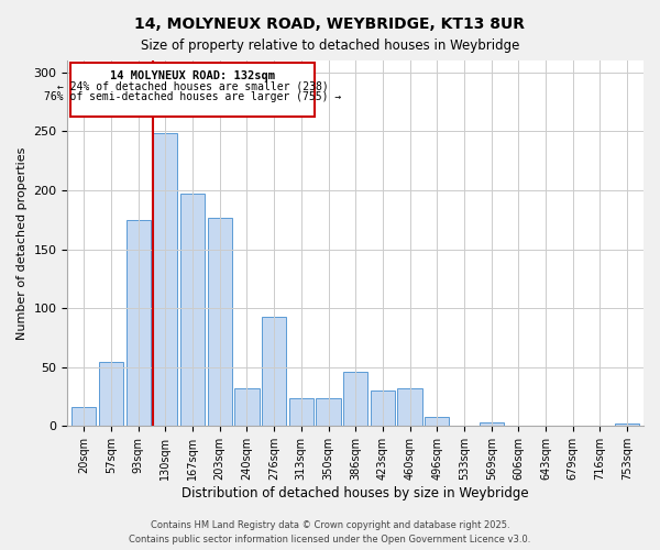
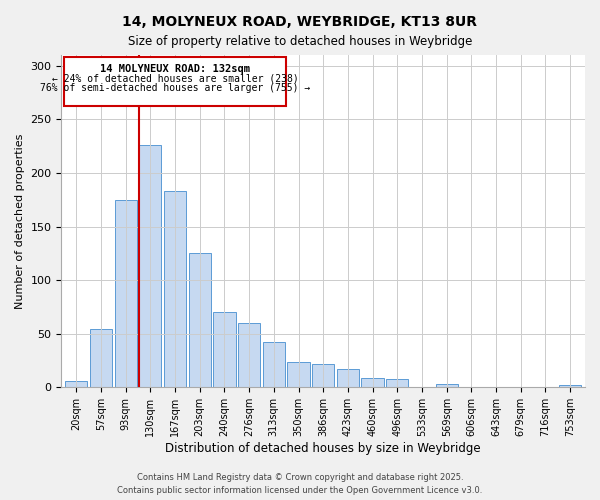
20sqm: 16 -> 6
130sqm: 248 -> 226
167sqm: 197 -> 183
203sqm: 177 -> 125
240sqm: 32 -> 70
276sqm: 93 -> 60
313sqm: 24 -> 42
386sqm: 46 -> 22
423sqm: 30 -> 17
460sqm: 32 -> 9
